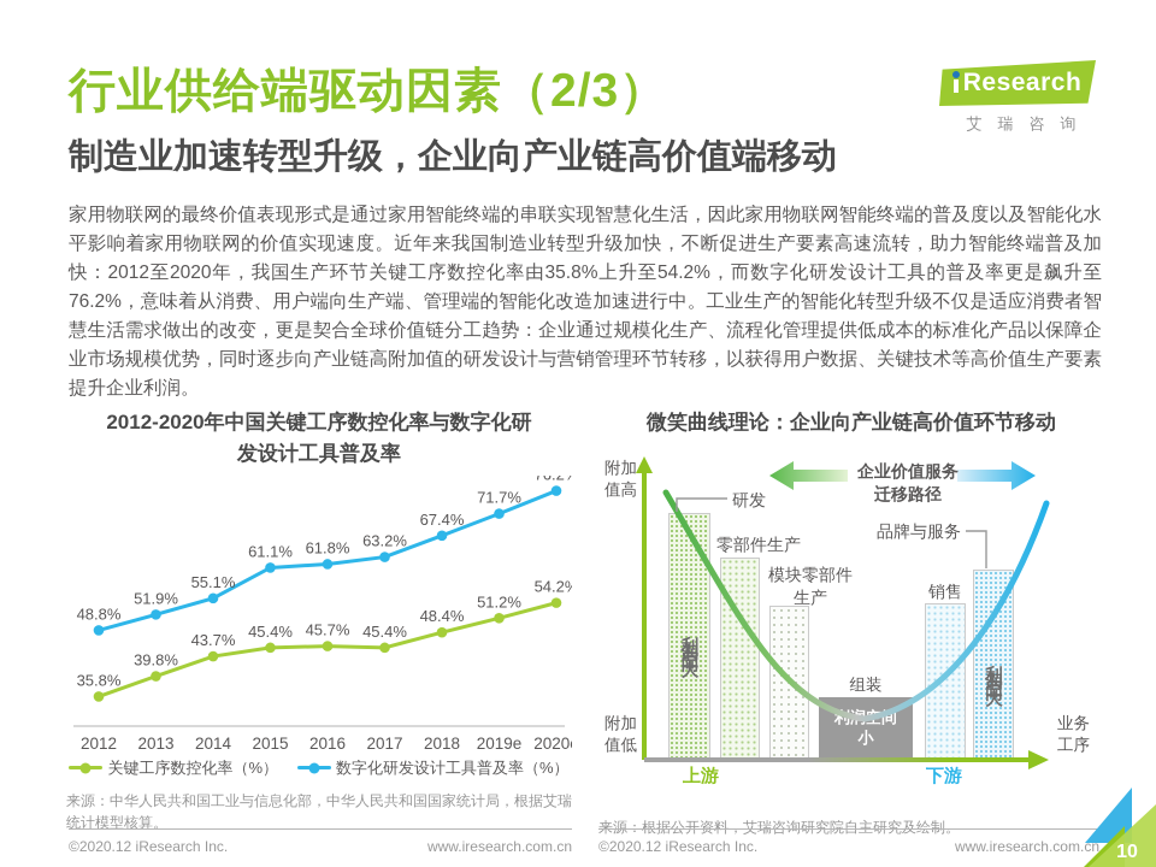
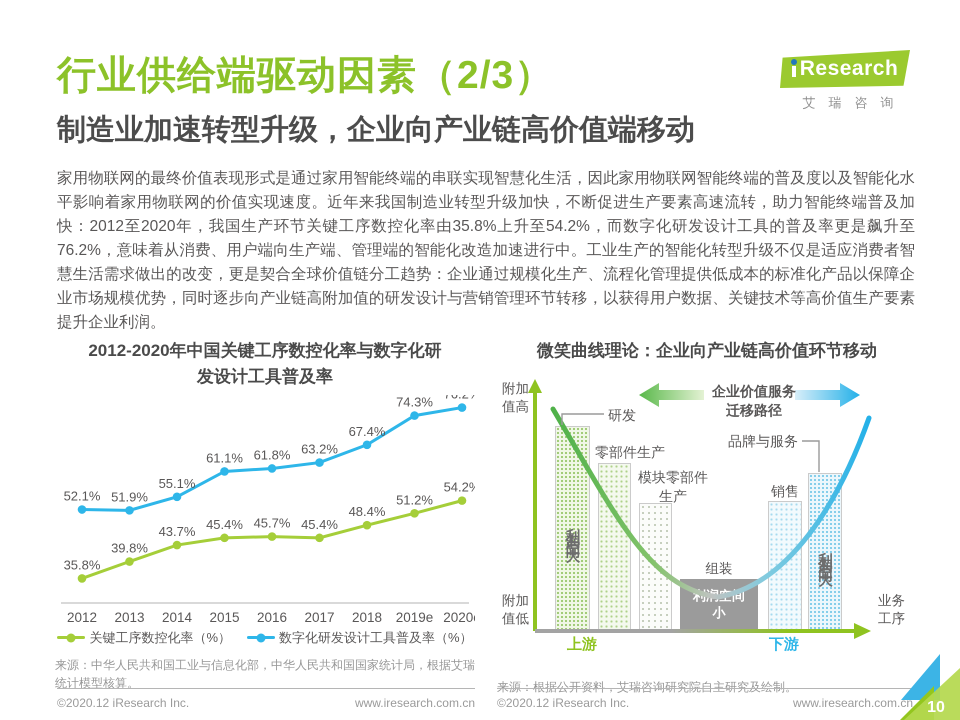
2012-2020年中国关键工序数控化率与数字化研发设计工具普及率/数字化研发设计工具普及率（%）/2012: 48.8% -> 52.1%
2012-2020年中国关键工序数控化率与数字化研发设计工具普及率/数字化研发设计工具普及率（%）/2019e: 71.7% -> 74.3%
